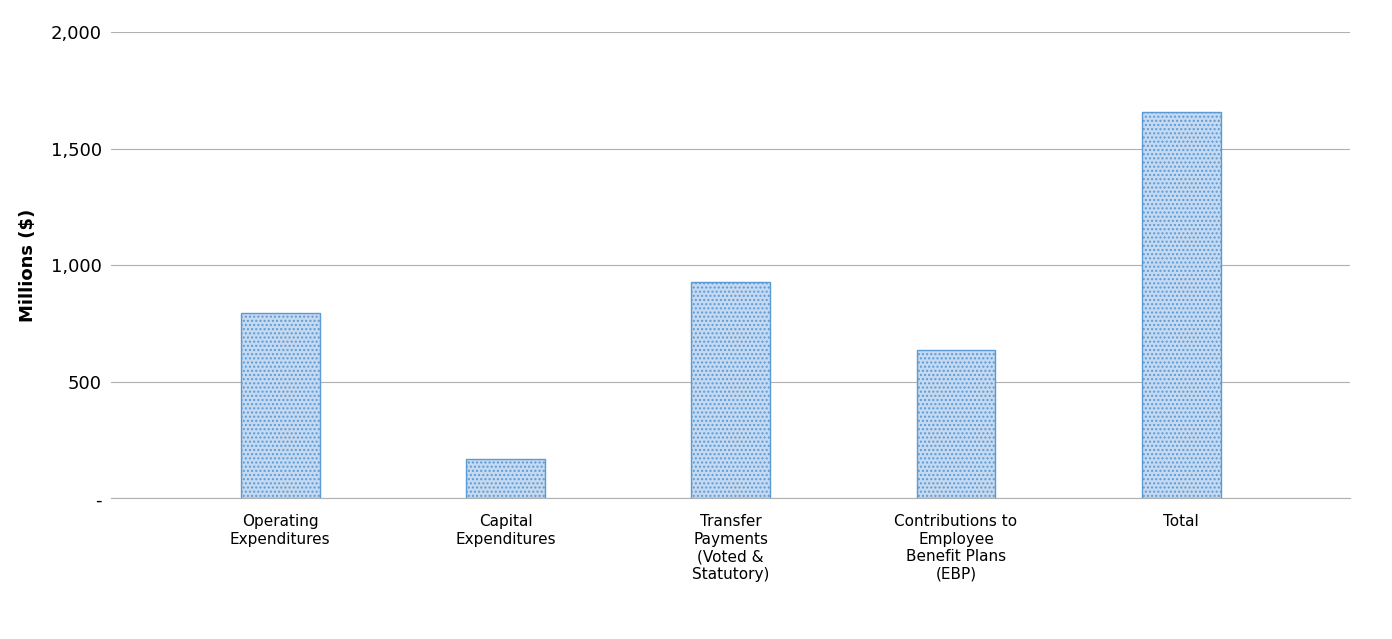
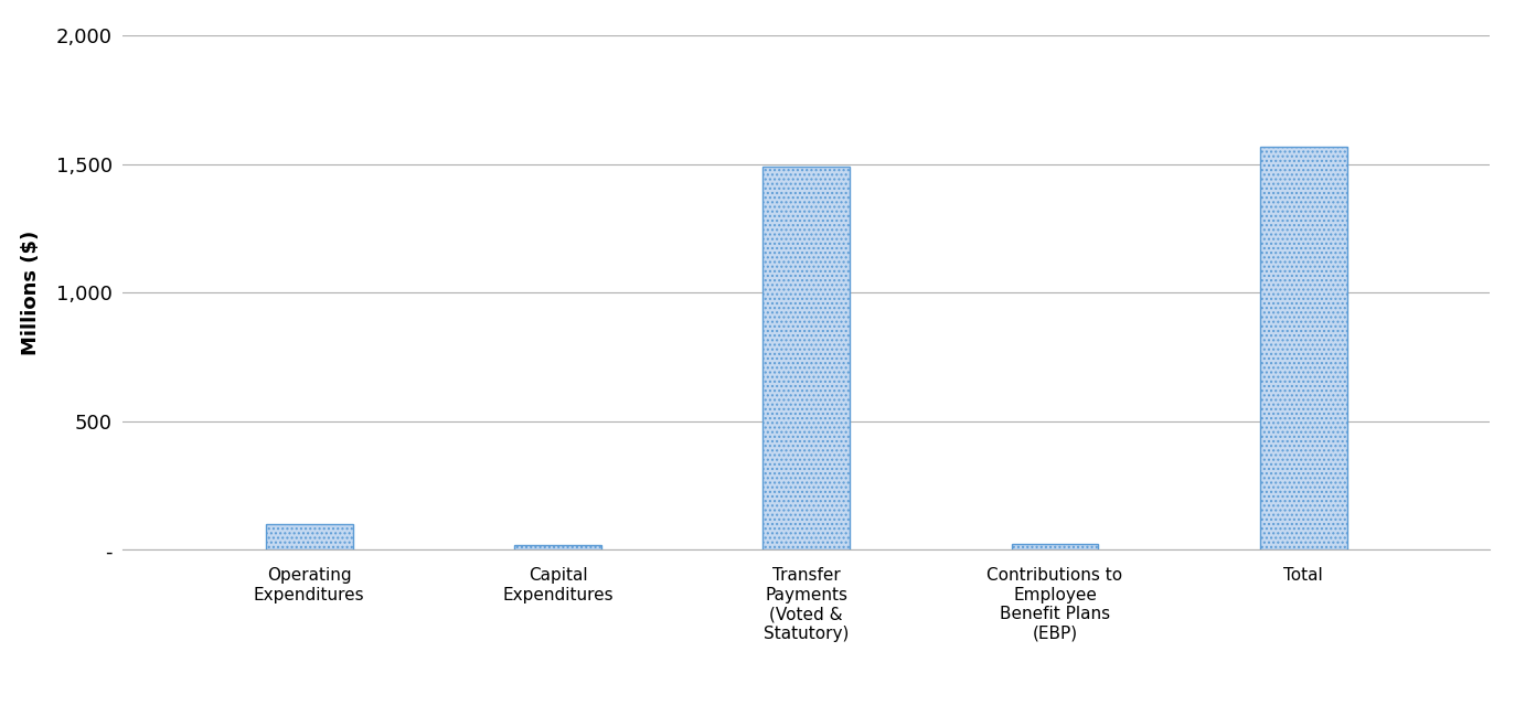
Operating Expenditures: 795 -> 100
Capital Expenditures: 170 -> 20
Transfer Payments (Voted & Statutory): 930 -> 1,490
Contributions to Employee Benefit Plans (EBP): 635 -> 25
Total: 1,655 -> 1,565
